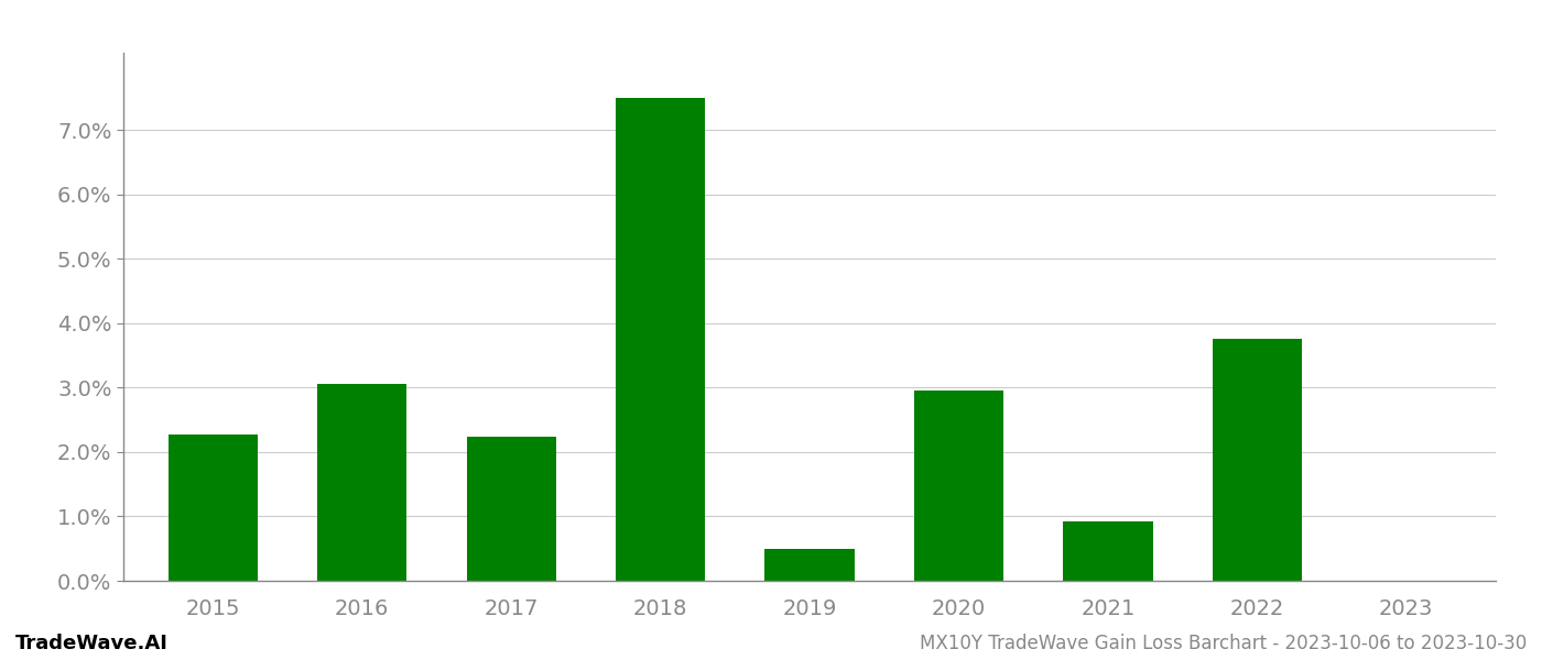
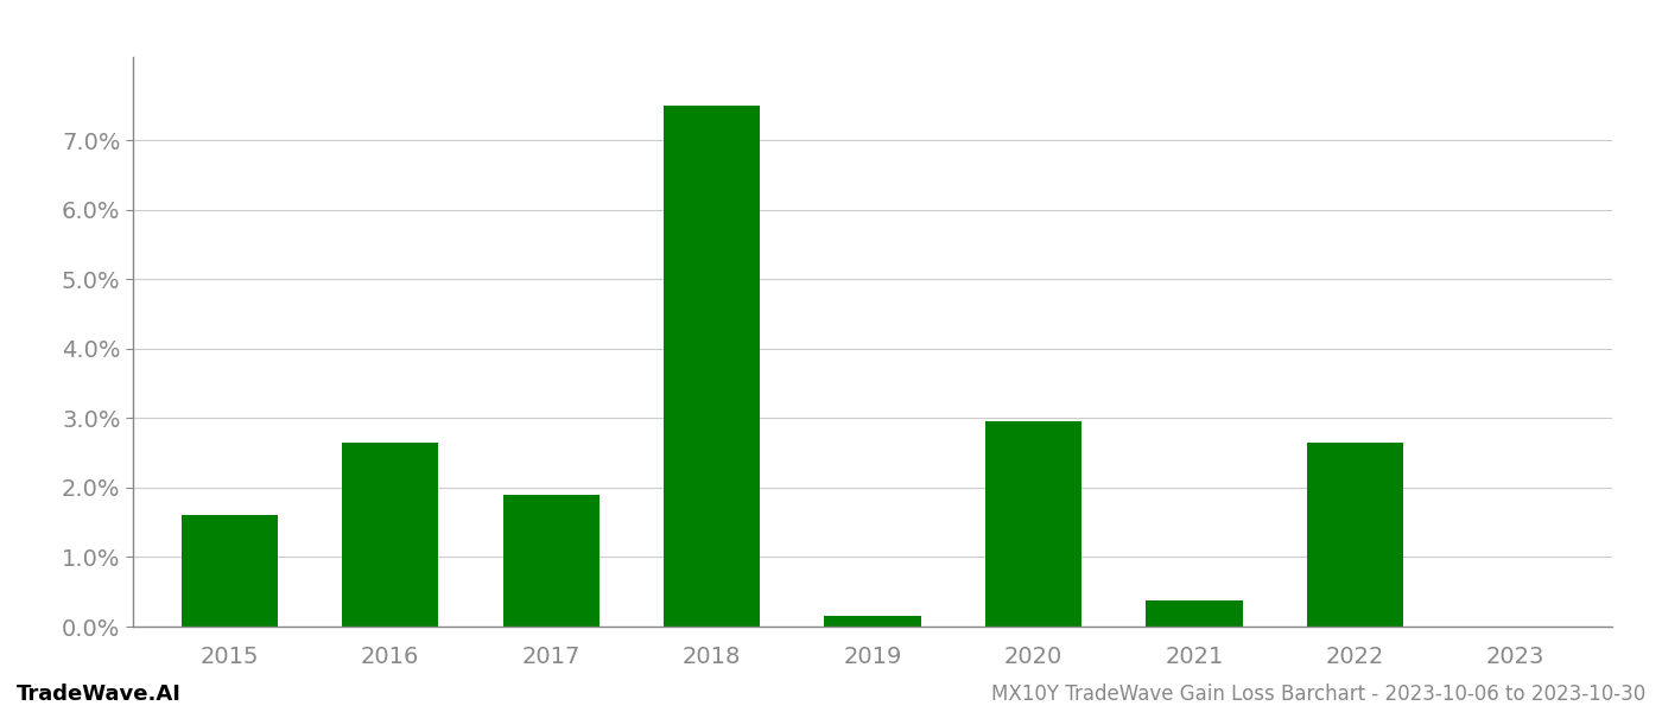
2015: 2.28% -> 1.60%
2016: 3.06% -> 2.65%
2017: 2.24% -> 1.90%
2019: 0.50% -> 0.15%
2021: 0.92% -> 0.37%
2022: 3.76% -> 2.65%
